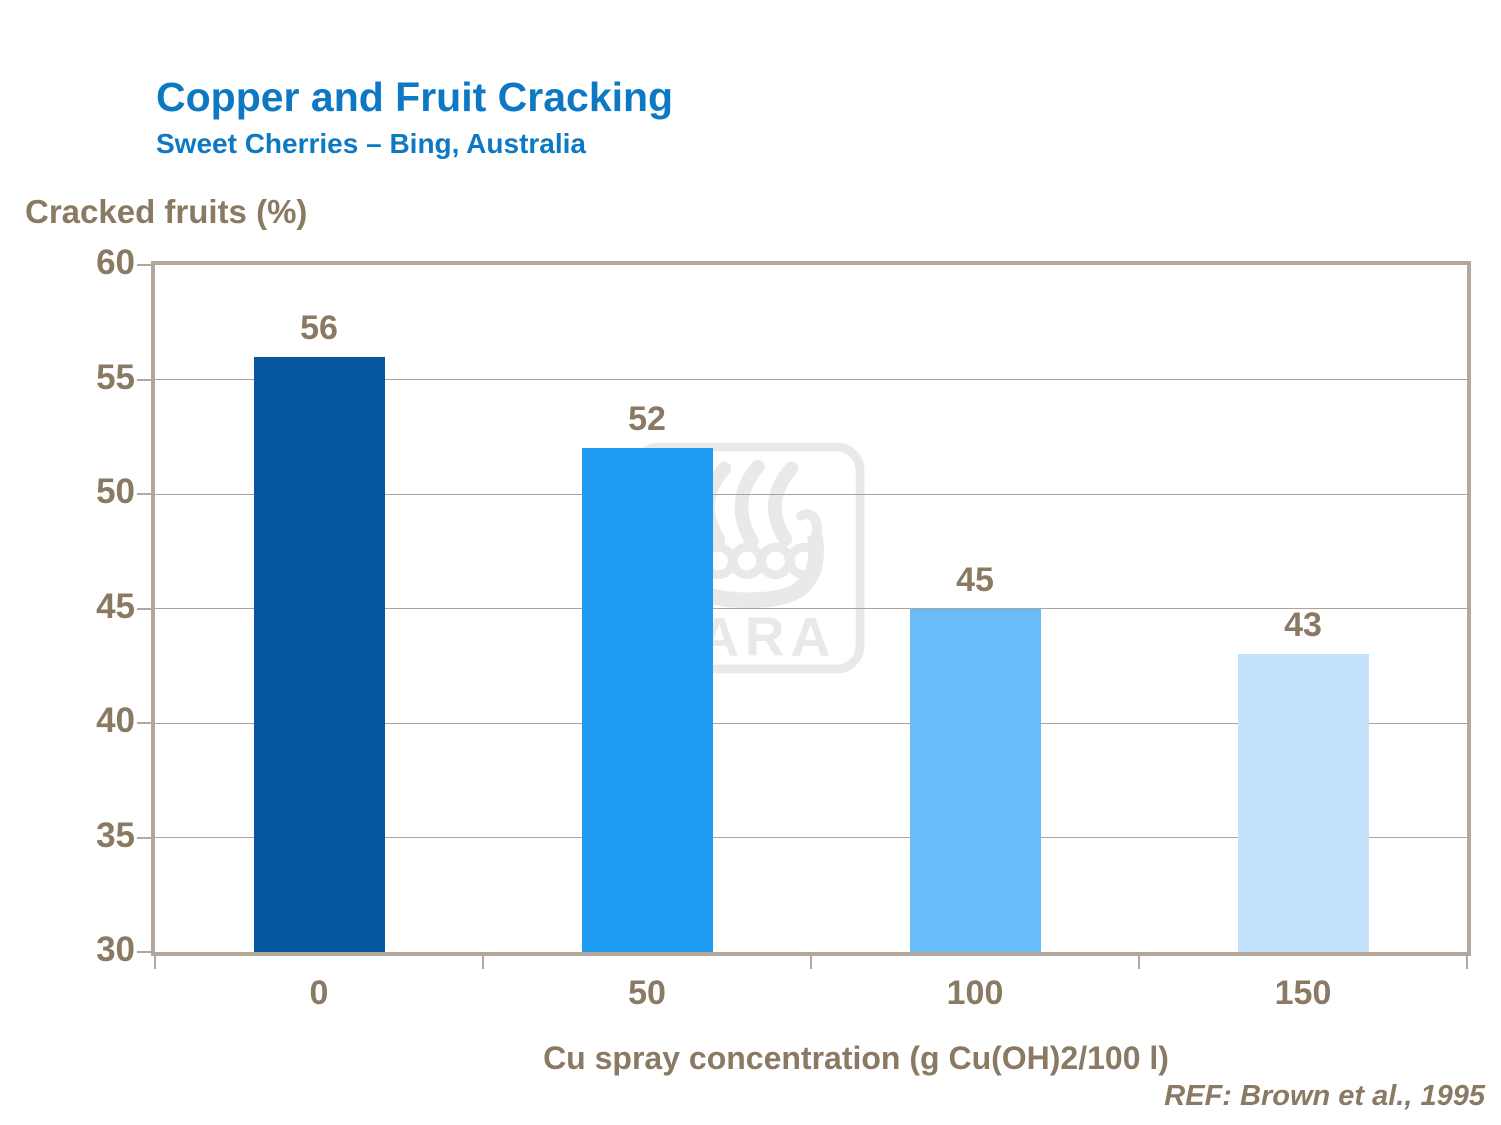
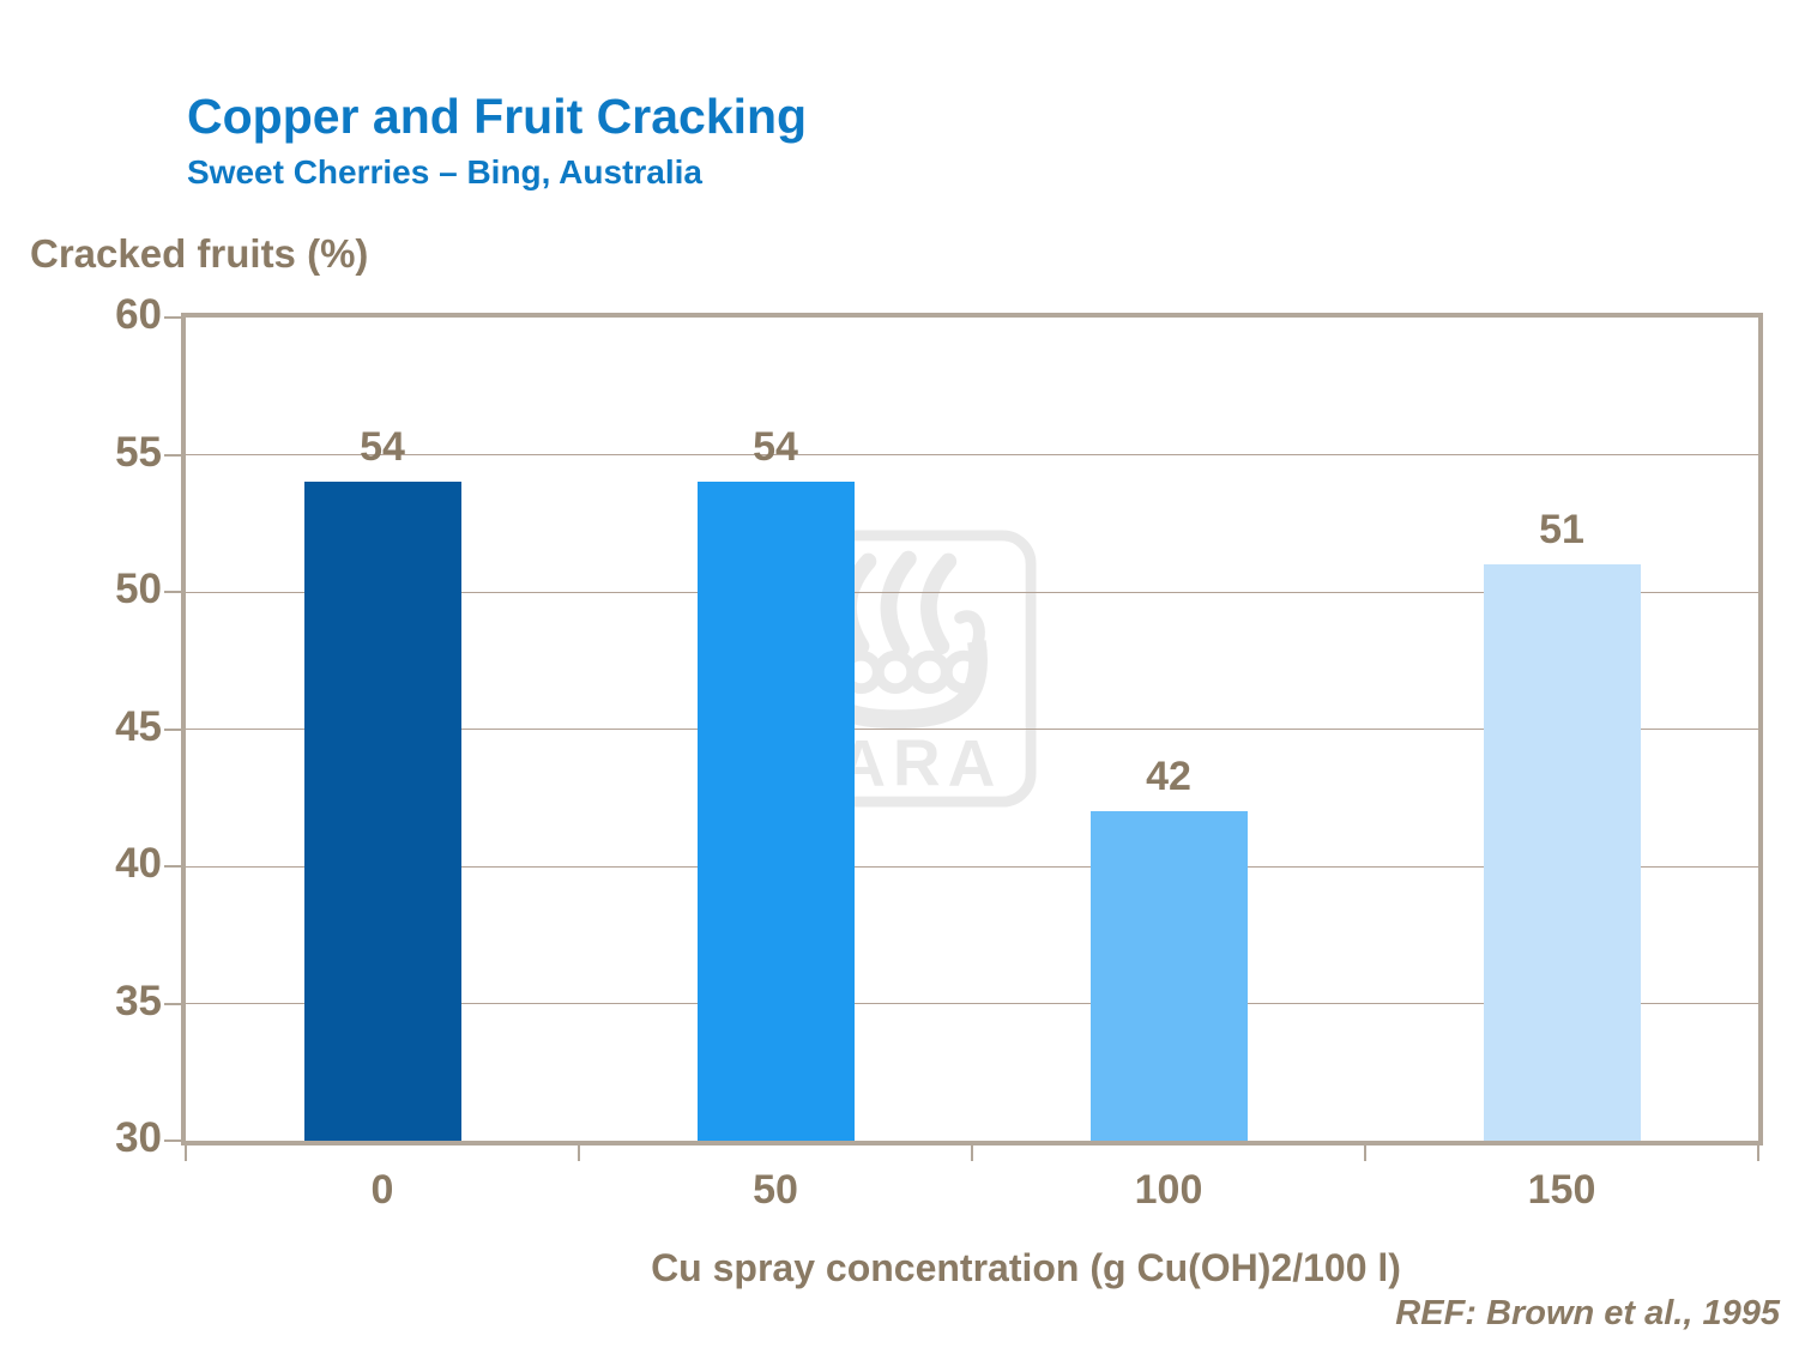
0: 56 -> 54
50: 52 -> 54
100: 45 -> 42
150: 43 -> 51
